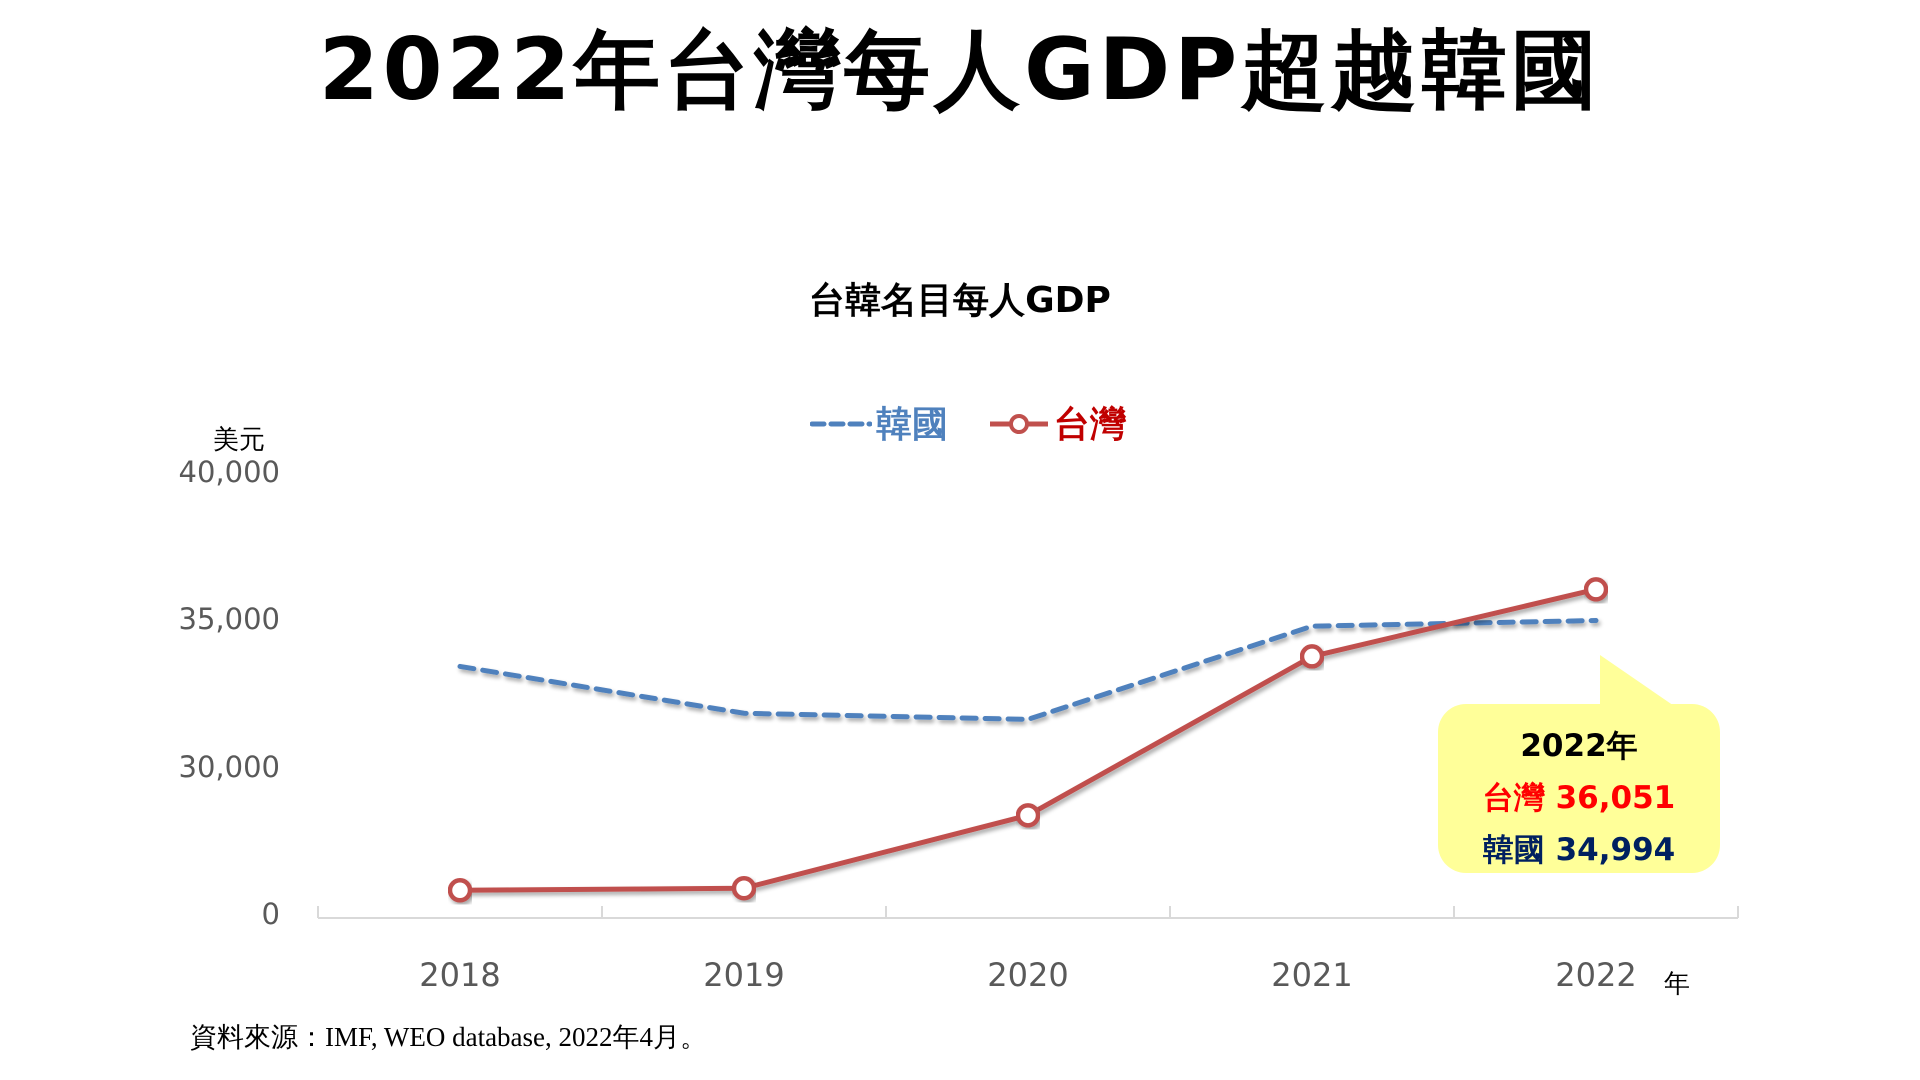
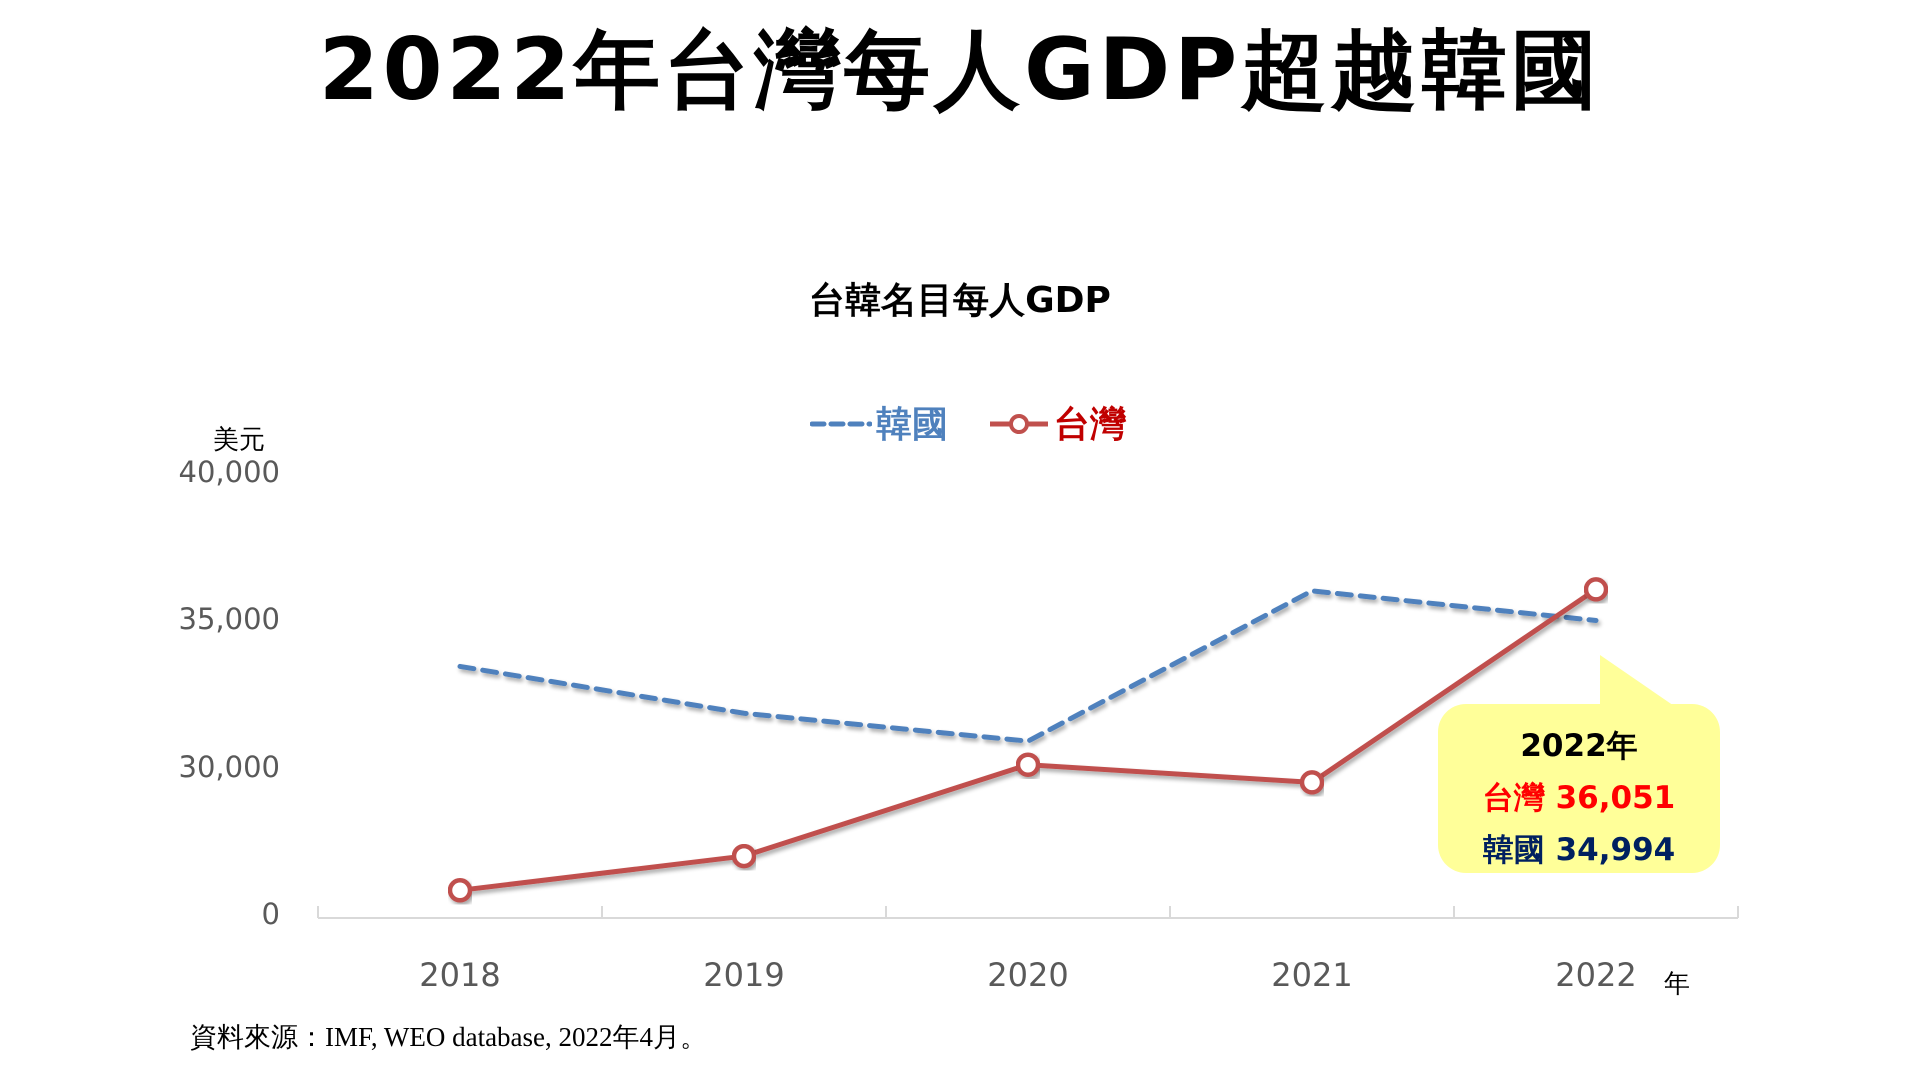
台灣/2019: 25900 -> 27000
韓國/2020: 31600 -> 30900
台灣/2020: 28400 -> 30100
韓國/2021: 34800 -> 36000
台灣/2021: 33800 -> 29500
